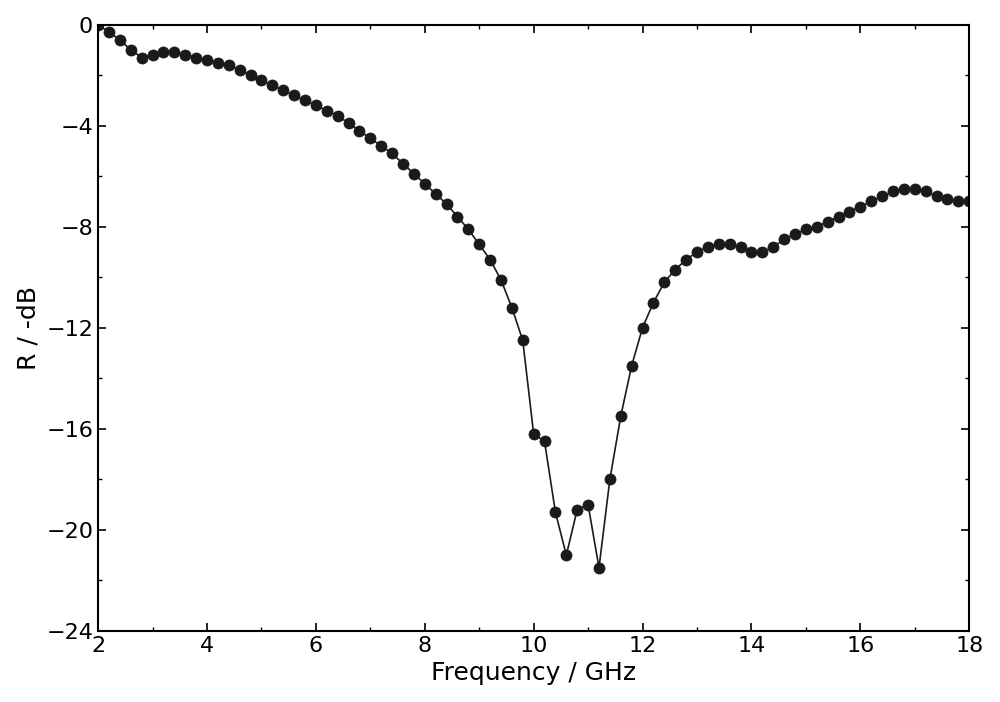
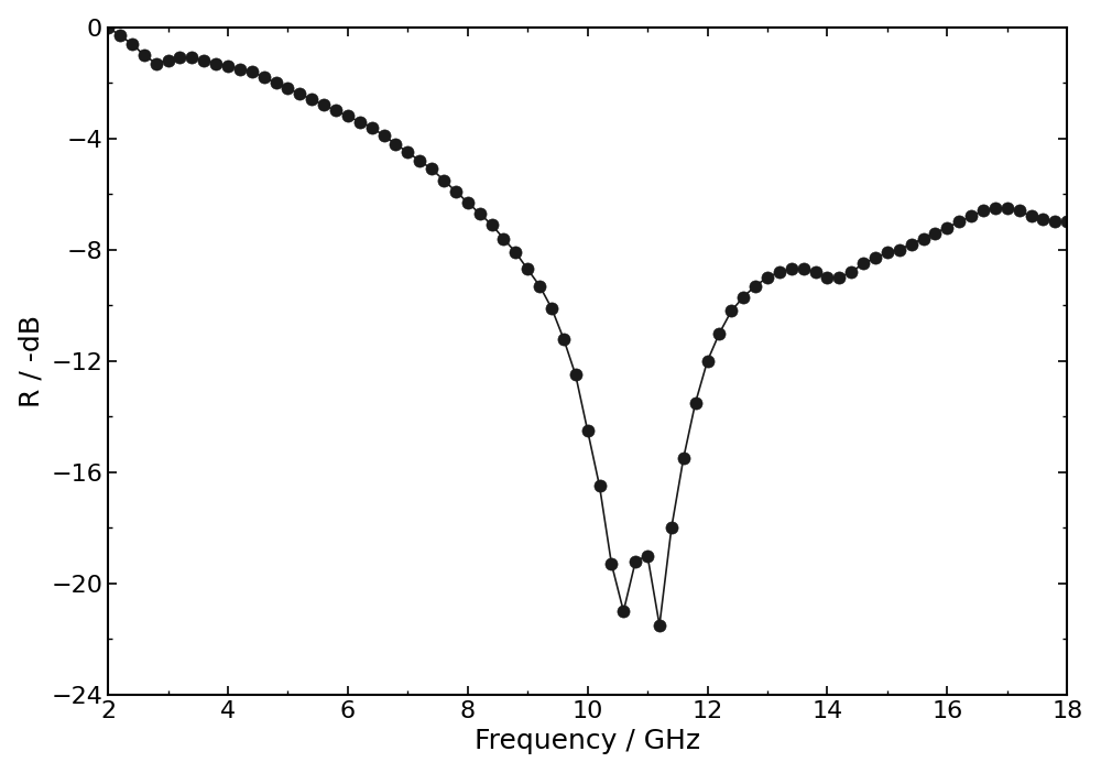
10: -16.2 -> -14.5
